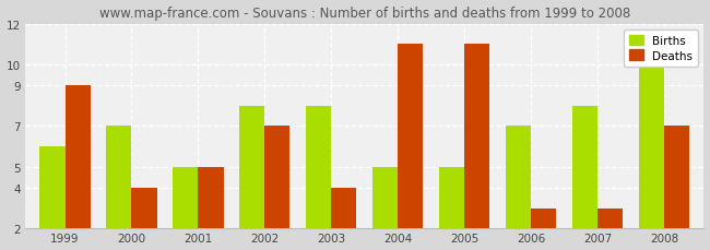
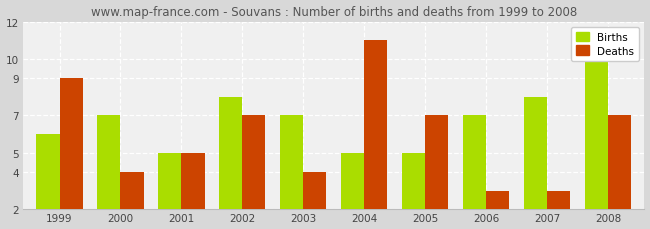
Births/2003: 8 -> 7
Deaths/2005: 11 -> 7
